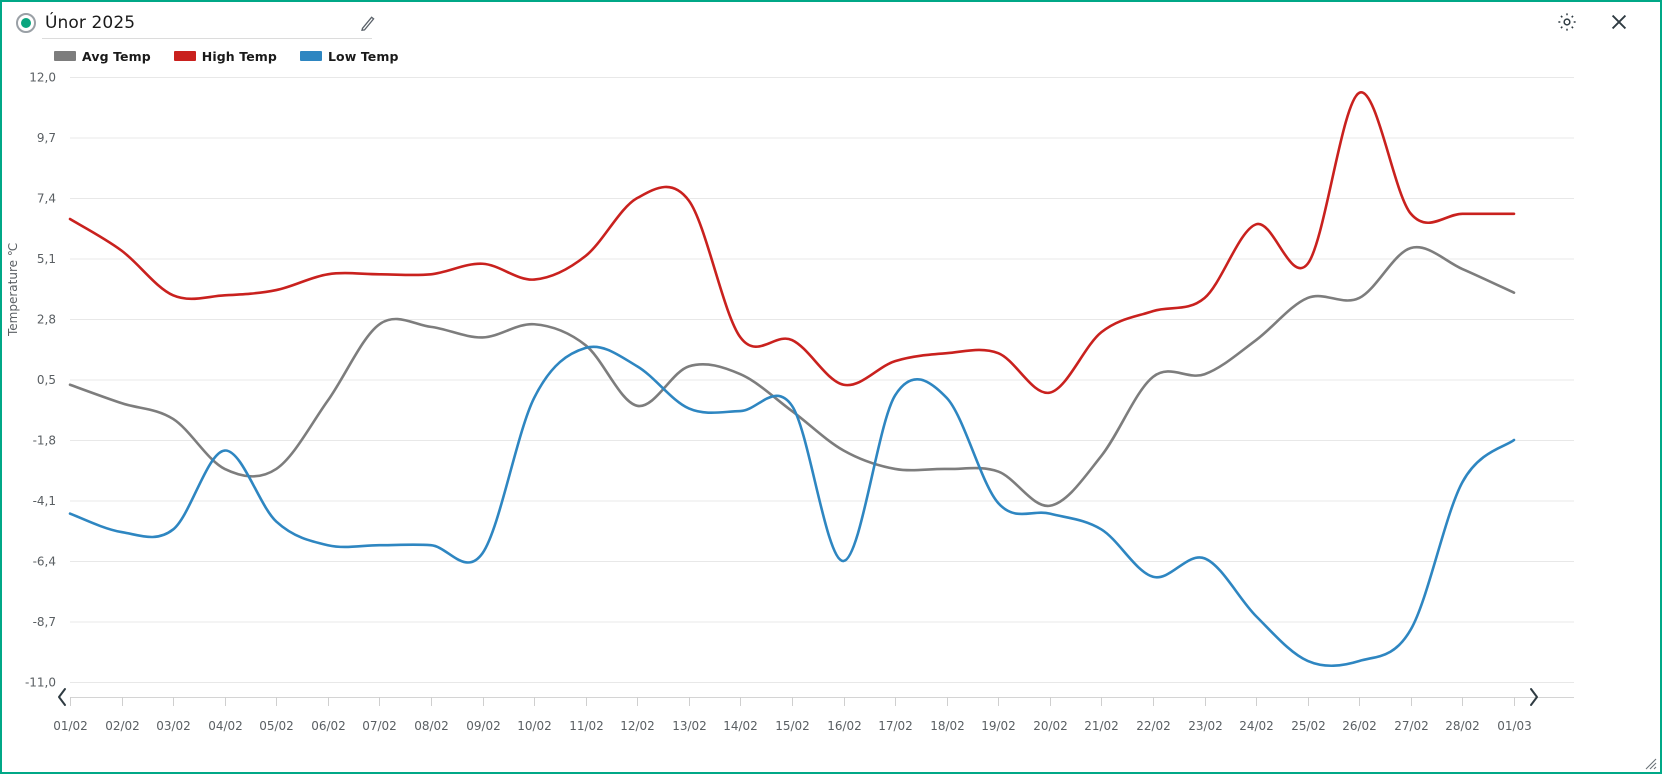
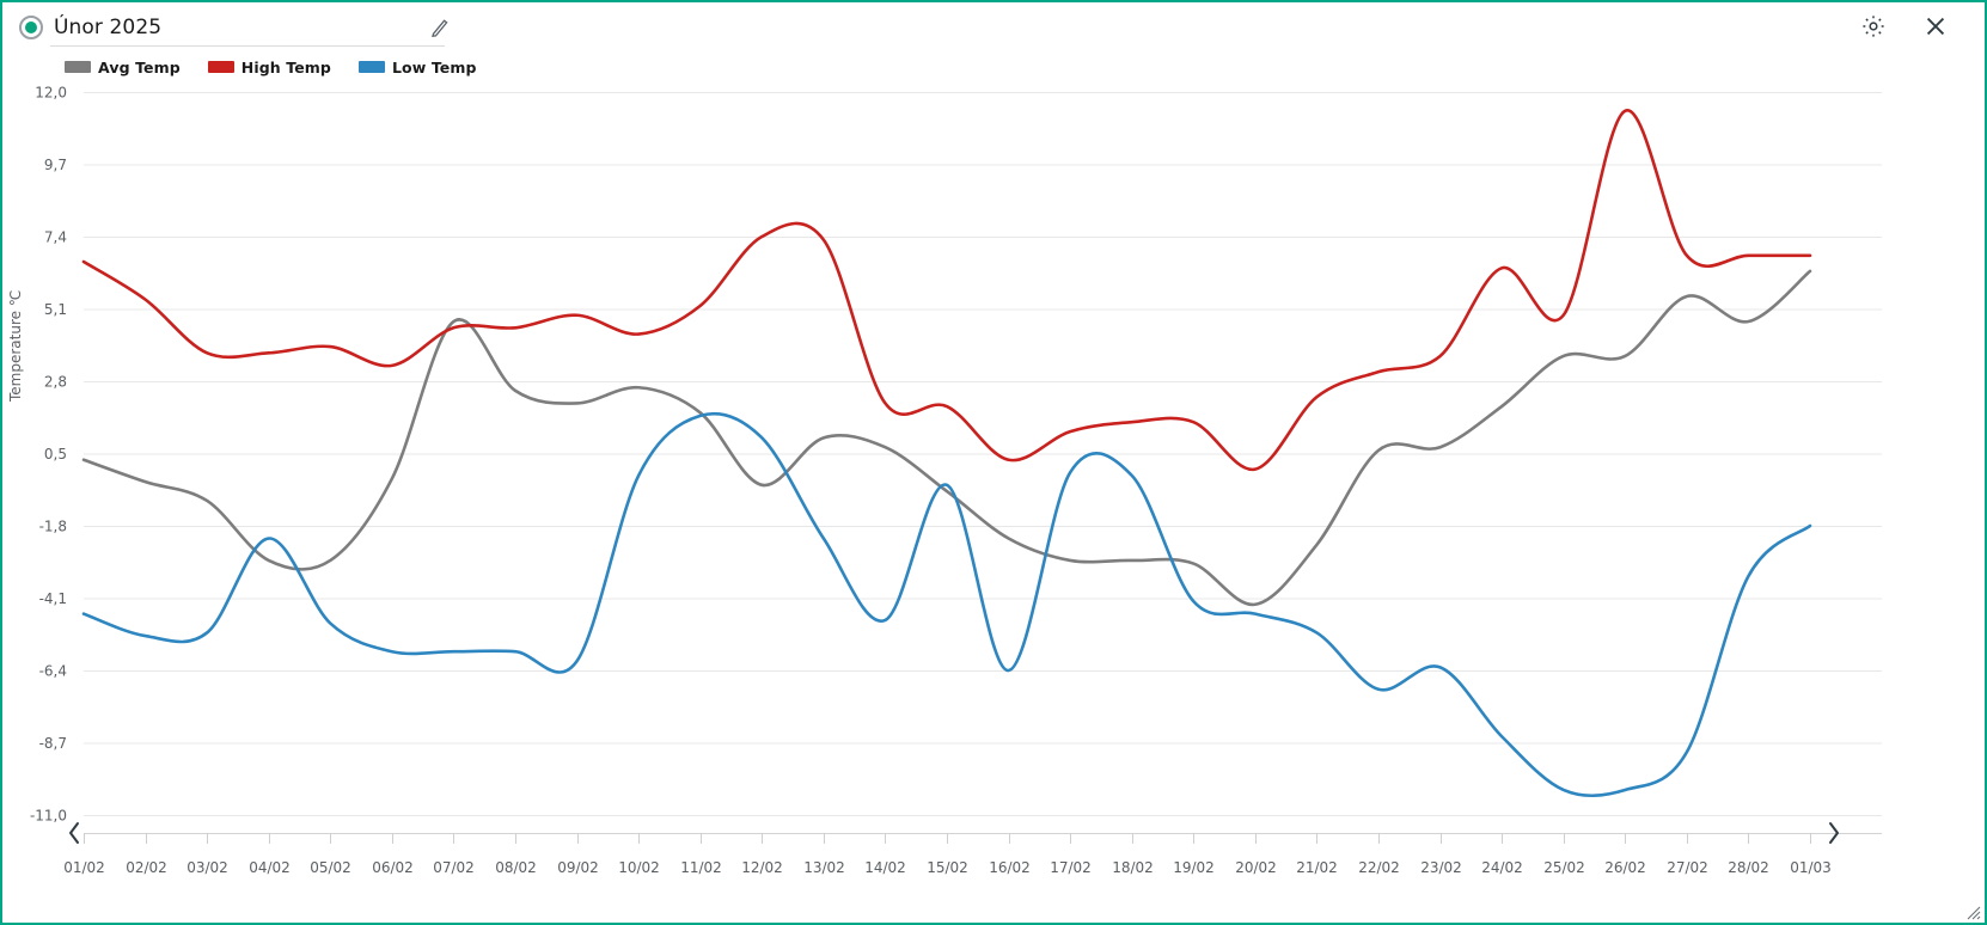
High Temp/06/02: 4,5 -> 3,3
Avg Temp/07/02: 2,6 -> 4,7
Low Temp/13/02: -0,6 -> -2,2
Low Temp/14/02: -0,7 -> -4,8
Avg Temp/01/03: 3,8 -> 6,3
